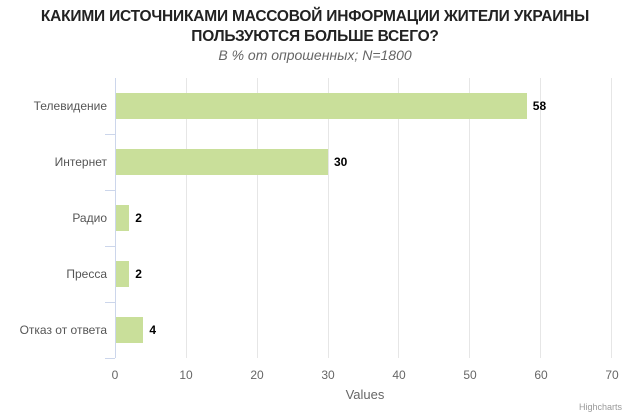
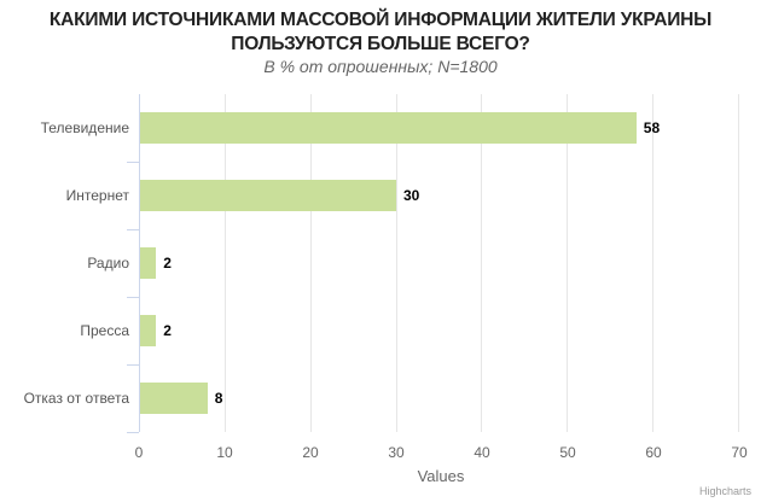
Отказ от ответа: 4 -> 8
